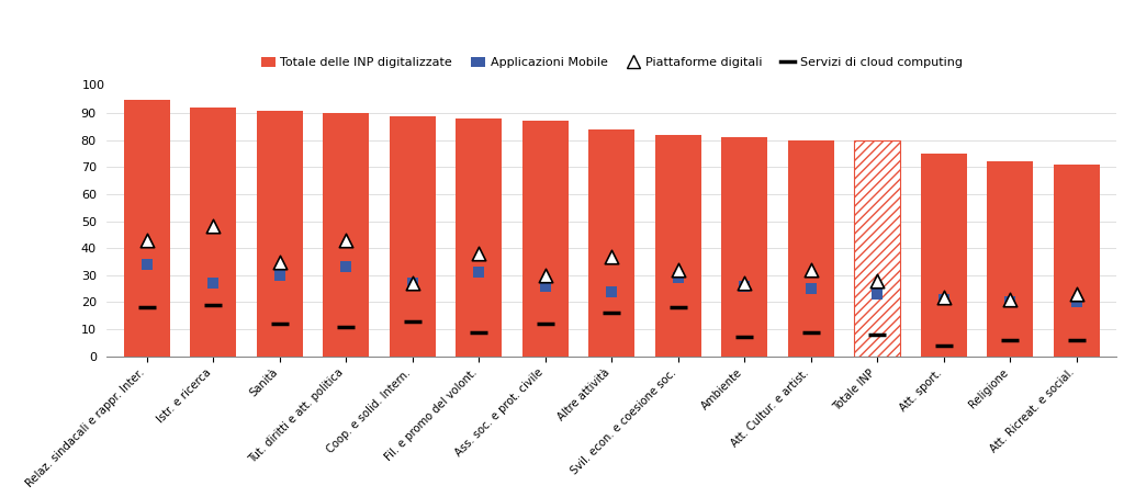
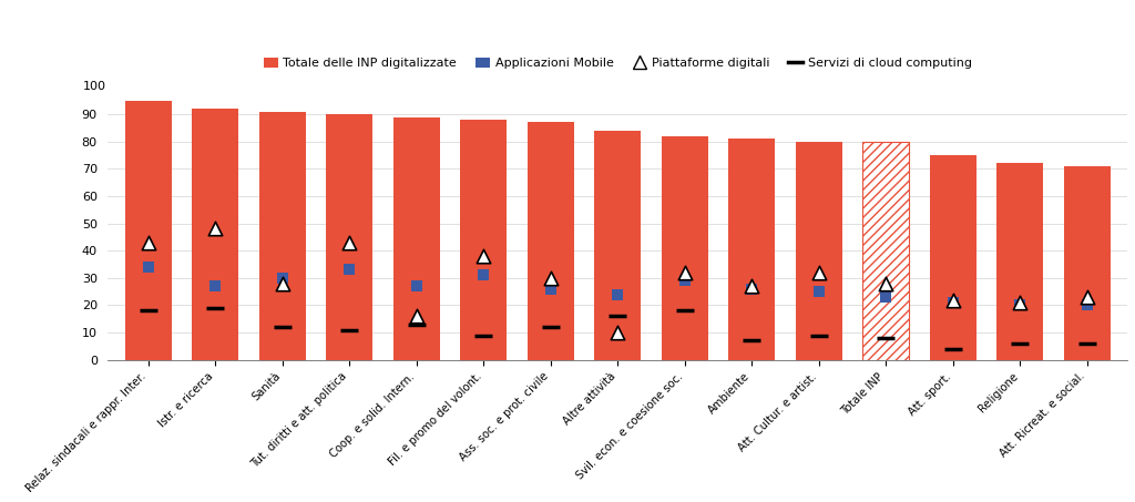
Piattaforme digitali/Sanità: 35 -> 28
Piattaforme digitali/Coop. e solid. Intern.: 27 -> 16
Piattaforme digitali/Altre attività: 37 -> 10
